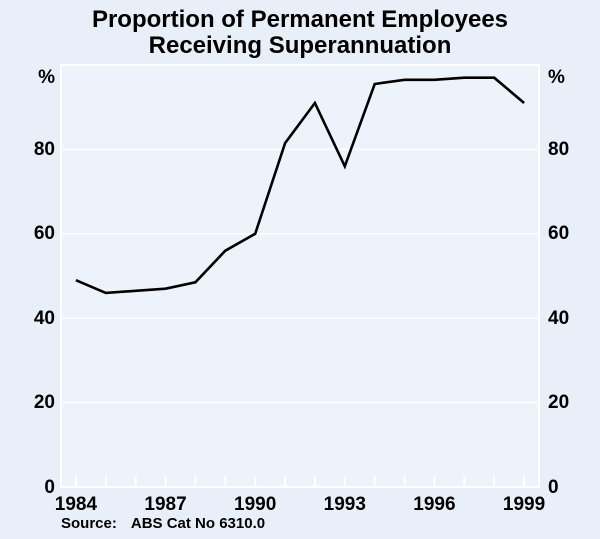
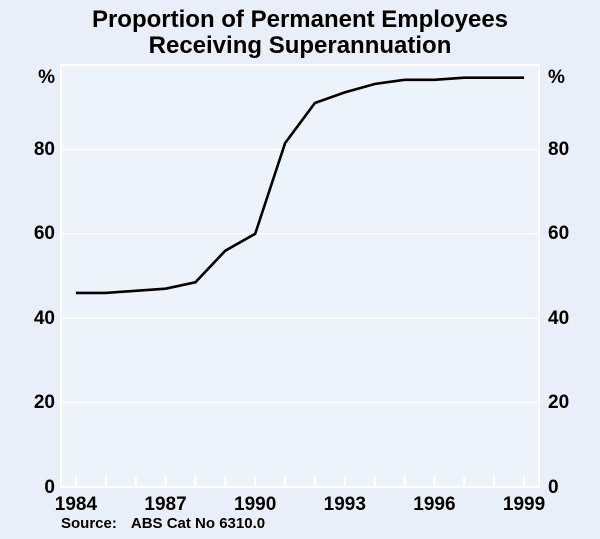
1984: 49 -> 46
1993: 76 -> 94
1999: 91 -> 97
